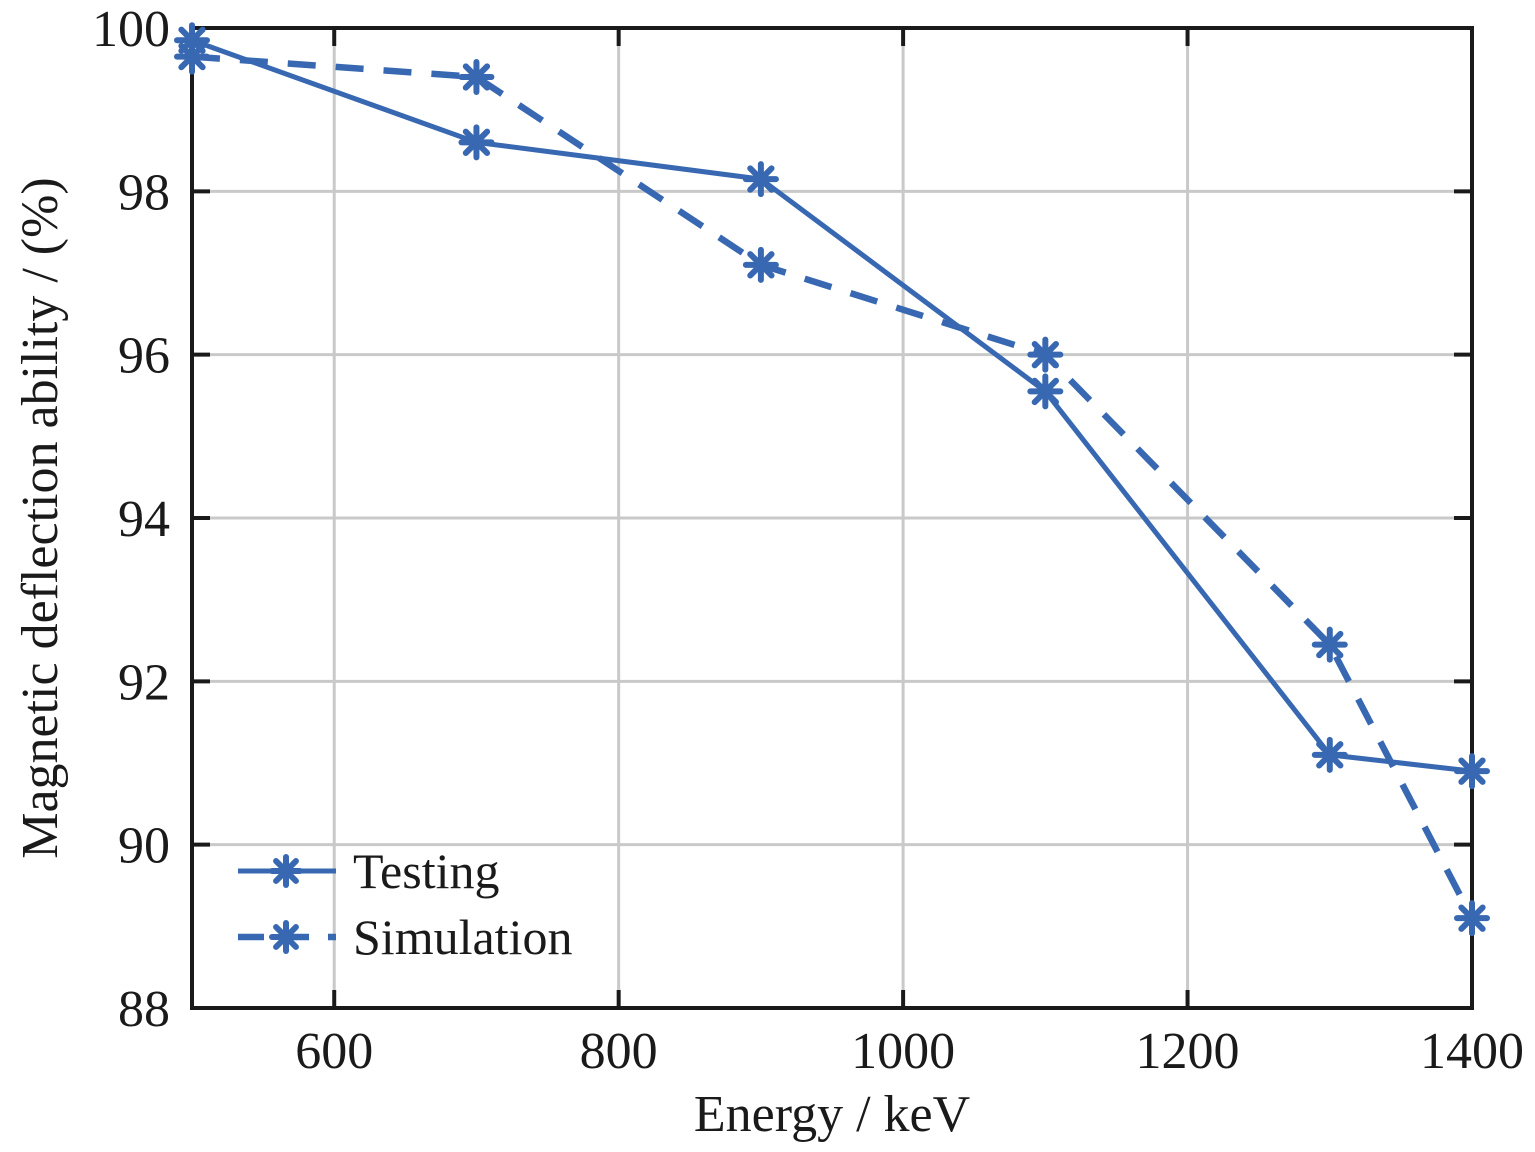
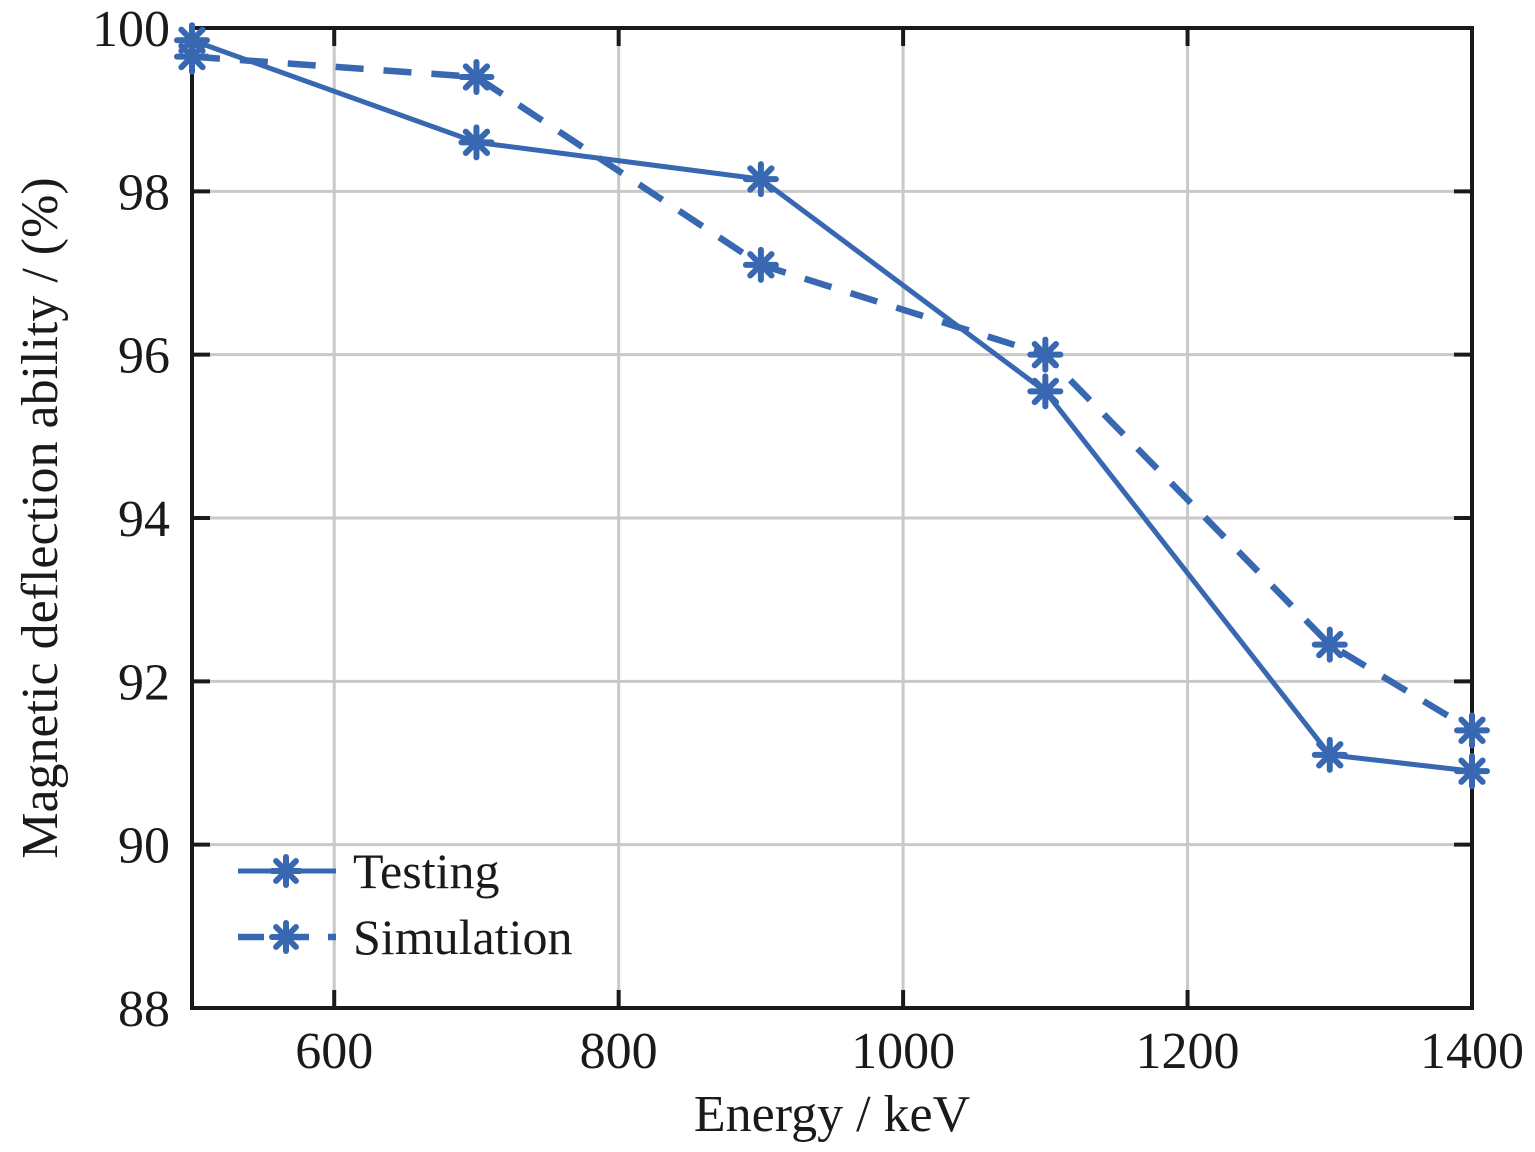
Simulation/1400: 89.1 -> 91.4
